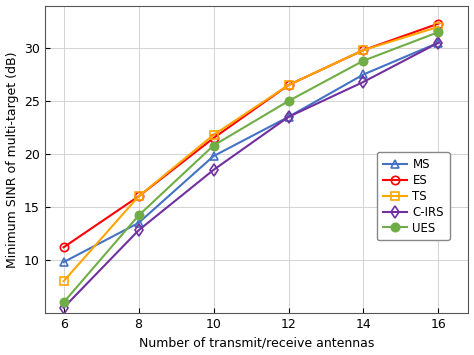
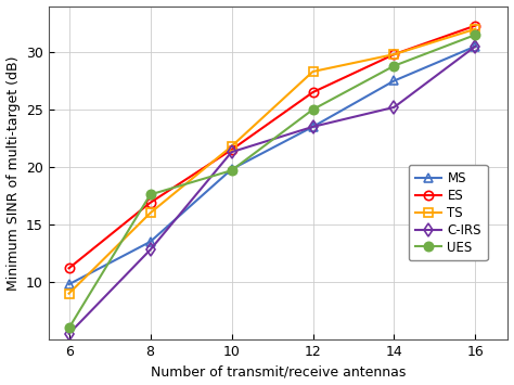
TS/6: 8.0 -> 9.0
ES/8: 16.0 -> 16.9
UES/8: 14.2 -> 17.6
C-IRS/10: 18.5 -> 21.3
UES/10: 20.8 -> 19.7
TS/12: 26.5 -> 28.3
C-IRS/14: 26.8 -> 25.2
